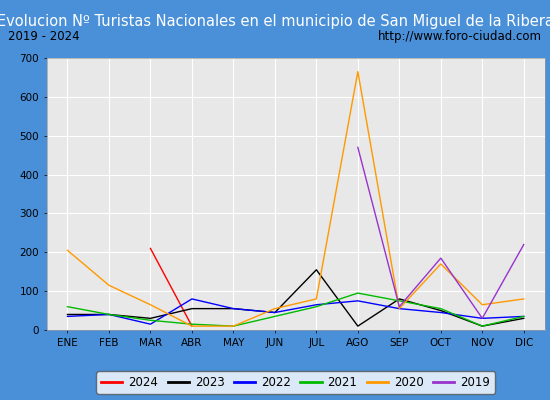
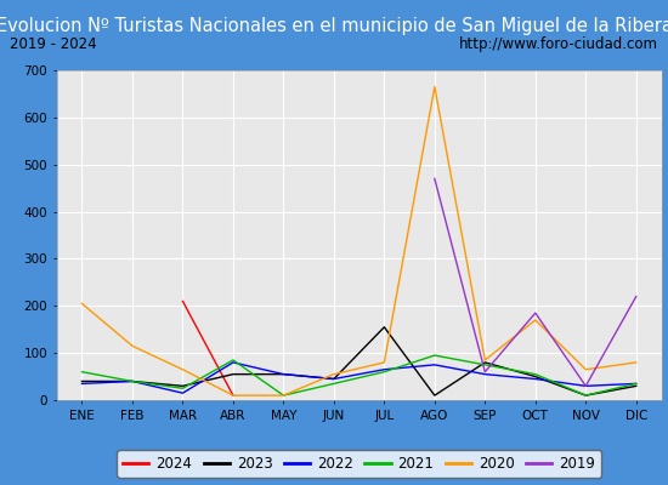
2021/ABR: 15 -> 85
2020/SEP: 55 -> 85
